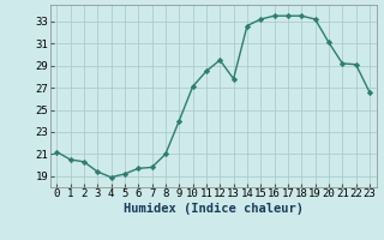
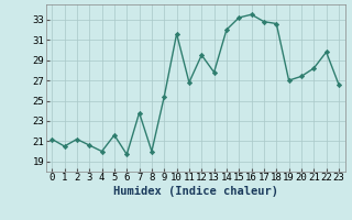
2: 20.3 -> 21.2
3: 19.4 -> 20.6
4: 18.9 -> 20.0
5: 19.2 -> 21.6
7: 19.8 -> 23.8
8: 21.0 -> 20.0
9: 24.0 -> 25.4
10: 27.1 -> 31.6
11: 28.5 -> 26.8
14: 32.6 -> 32.0
17: 33.5 -> 32.8
18: 33.5 -> 32.6
19: 33.2 -> 27.0
20: 31.1 -> 27.4
21: 29.2 -> 28.2
22: 29.1 -> 29.8
